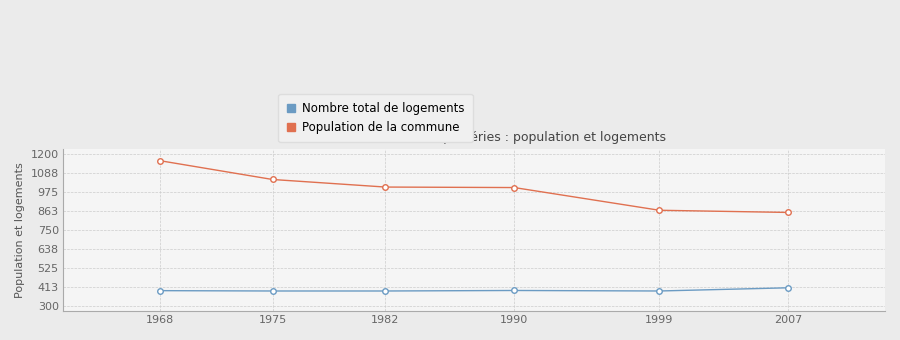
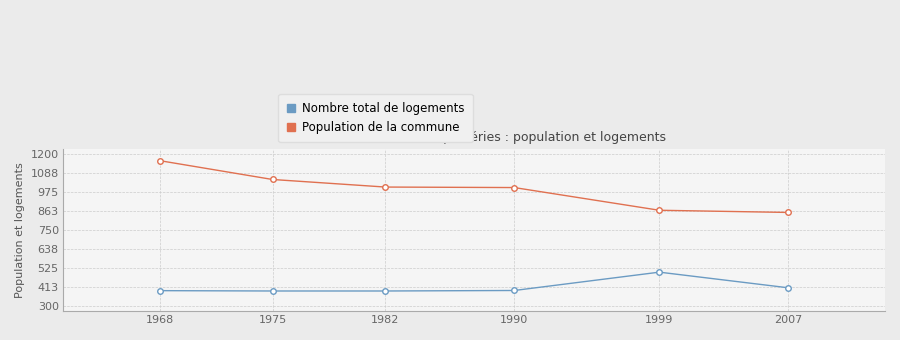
Nombre total de logements/1999: 390 -> 500
